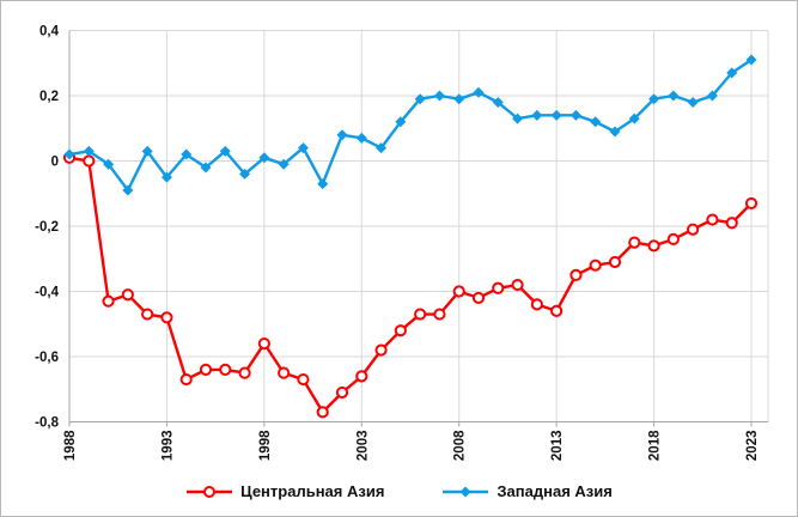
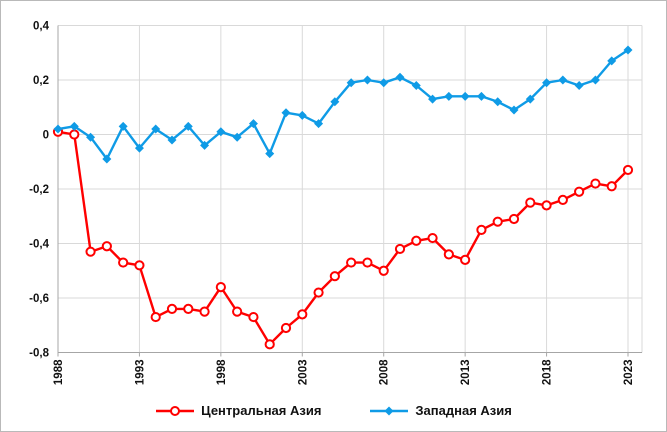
Центральная Азия/2008: -0,40 -> -0,50
